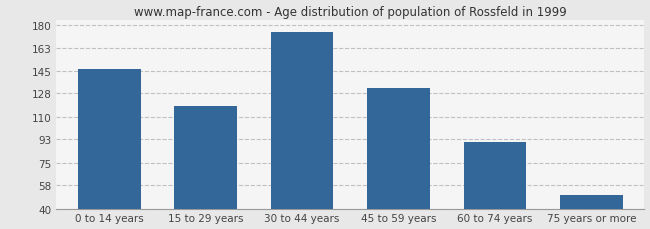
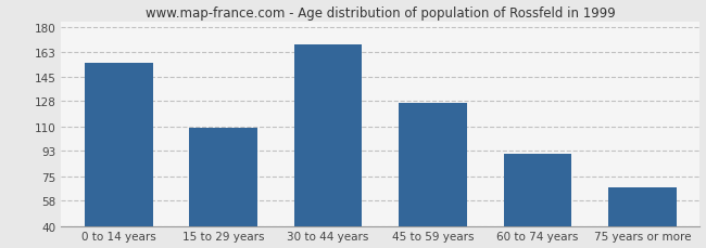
0 to 14 years: 147 -> 155
15 to 29 years: 118 -> 109
30 to 44 years: 175 -> 168
45 to 59 years: 132 -> 127
75 years or more: 50 -> 67
